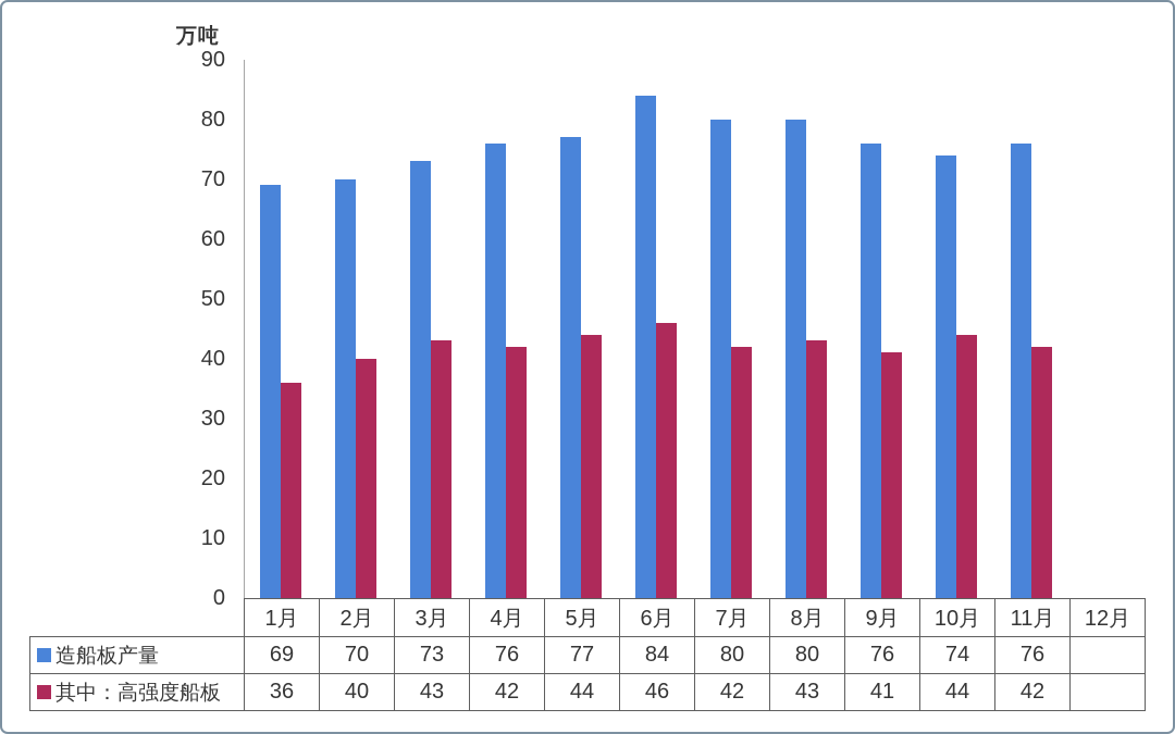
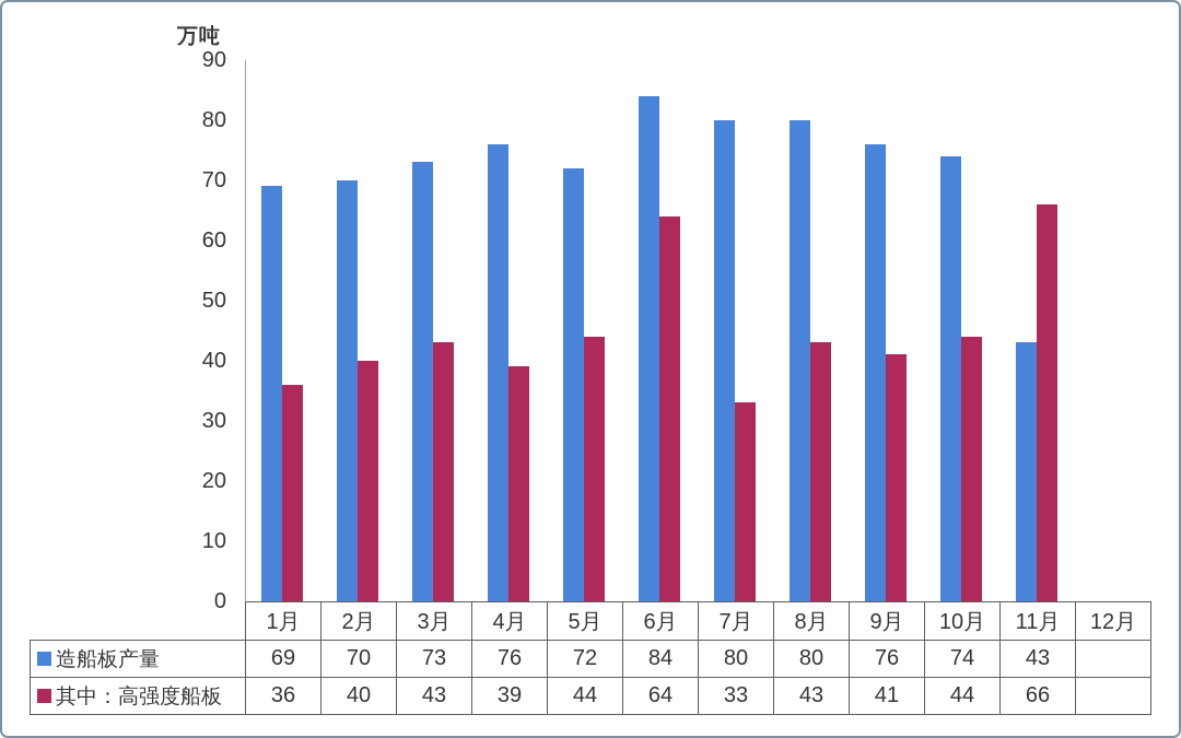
其中：高强度船板/4月: 42 -> 39
造船板产量/5月: 77 -> 72
其中：高强度船板/6月: 46 -> 64
其中：高强度船板/7月: 42 -> 33
造船板产量/11月: 76 -> 43
其中：高强度船板/11月: 42 -> 66
